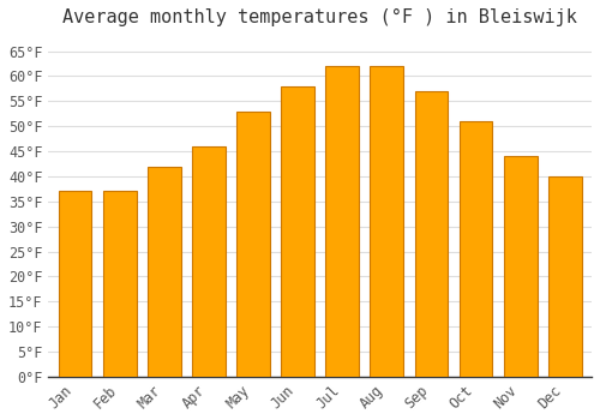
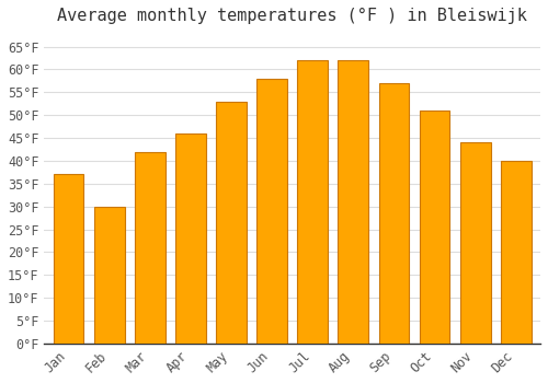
Feb: 37°F -> 30°F
